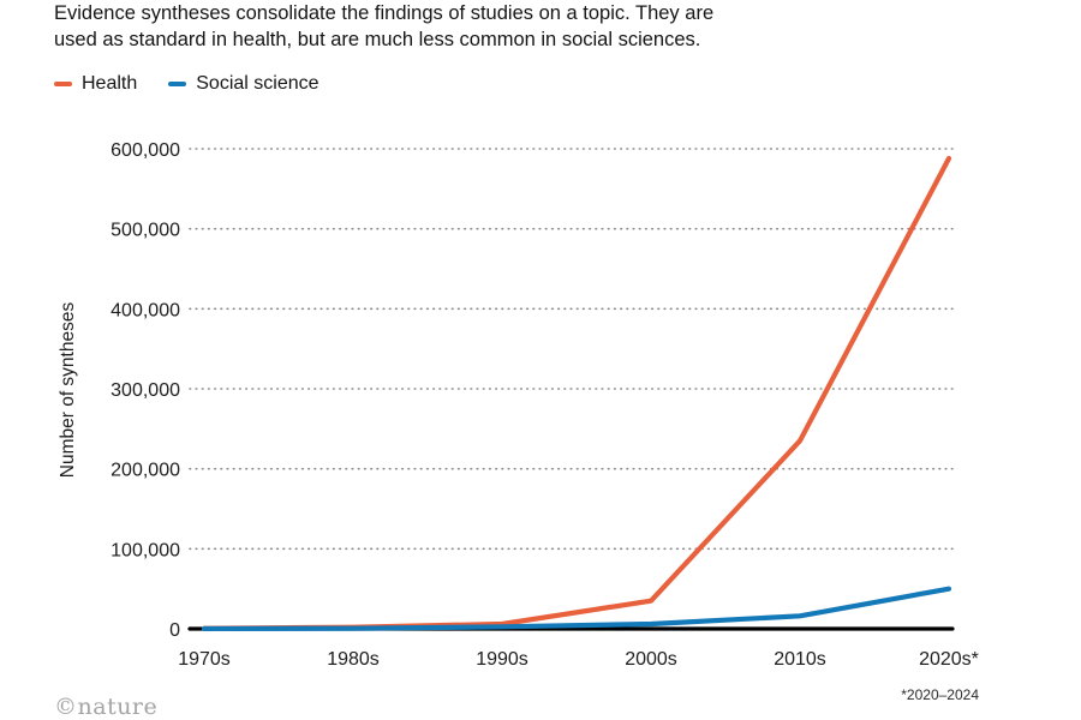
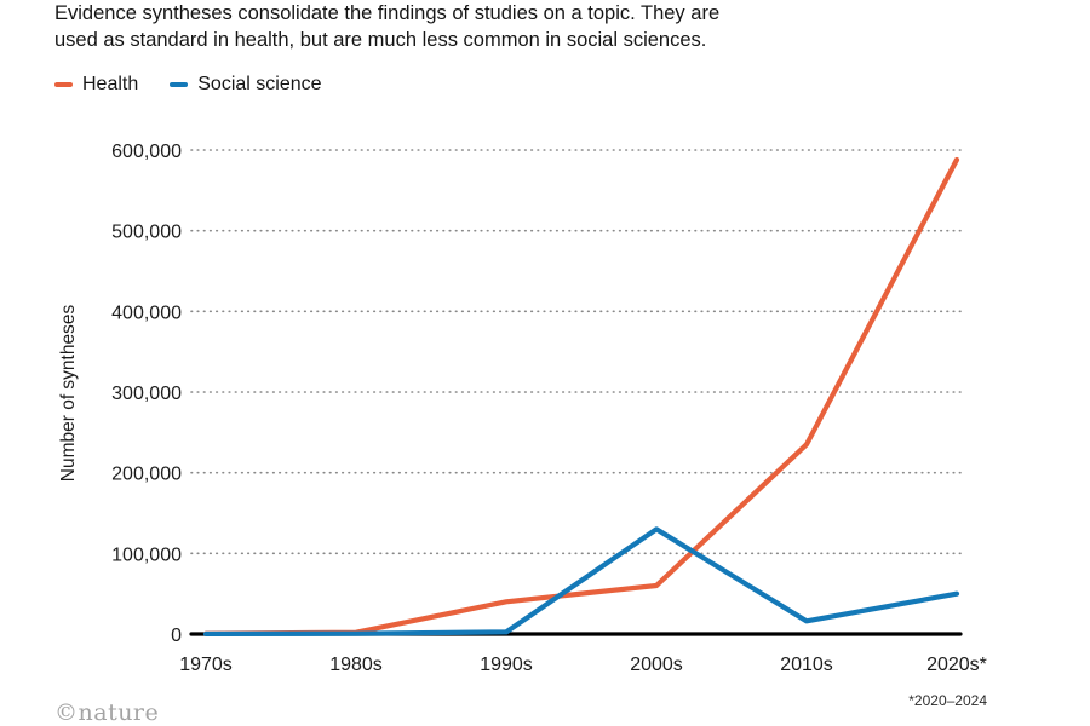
Health/1990s: 10000 -> 40000
Health/2000s: 40000 -> 60000
Social science/2000s: 10000 -> 130000
